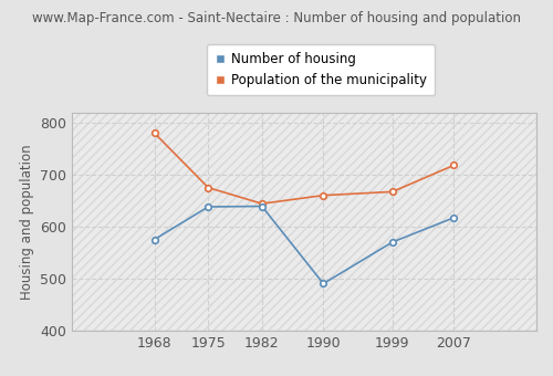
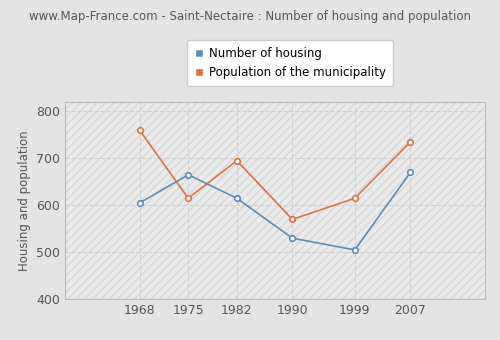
Number of housing/1968: 576 -> 605
Population of the municipality/1968: 781 -> 760
Number of housing/1975: 639 -> 665
Population of the municipality/1975: 676 -> 615
Number of housing/1982: 640 -> 615
Population of the municipality/1982: 645 -> 695
Number of housing/1990: 491 -> 530
Population of the municipality/1990: 661 -> 570
Number of housing/1999: 571 -> 505
Population of the municipality/1999: 668 -> 615
Number of housing/2007: 618 -> 670
Population of the municipality/2007: 719 -> 735
